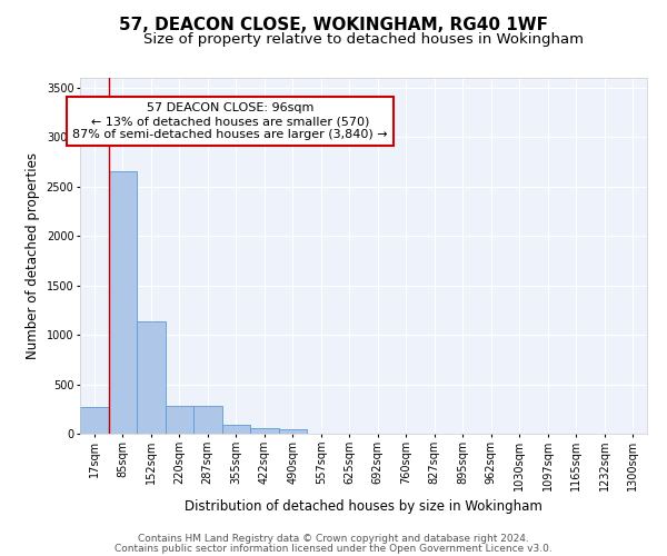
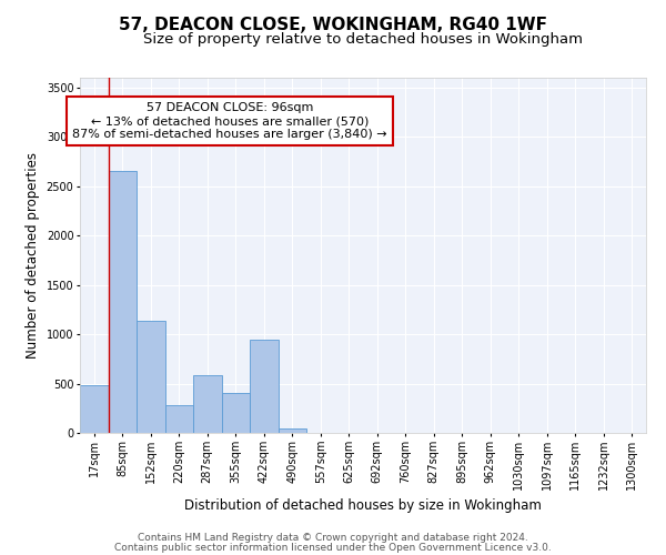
17sqm: 270 -> 480
287sqm: 280 -> 580
355sqm: 100 -> 400
422sqm: 60 -> 940
